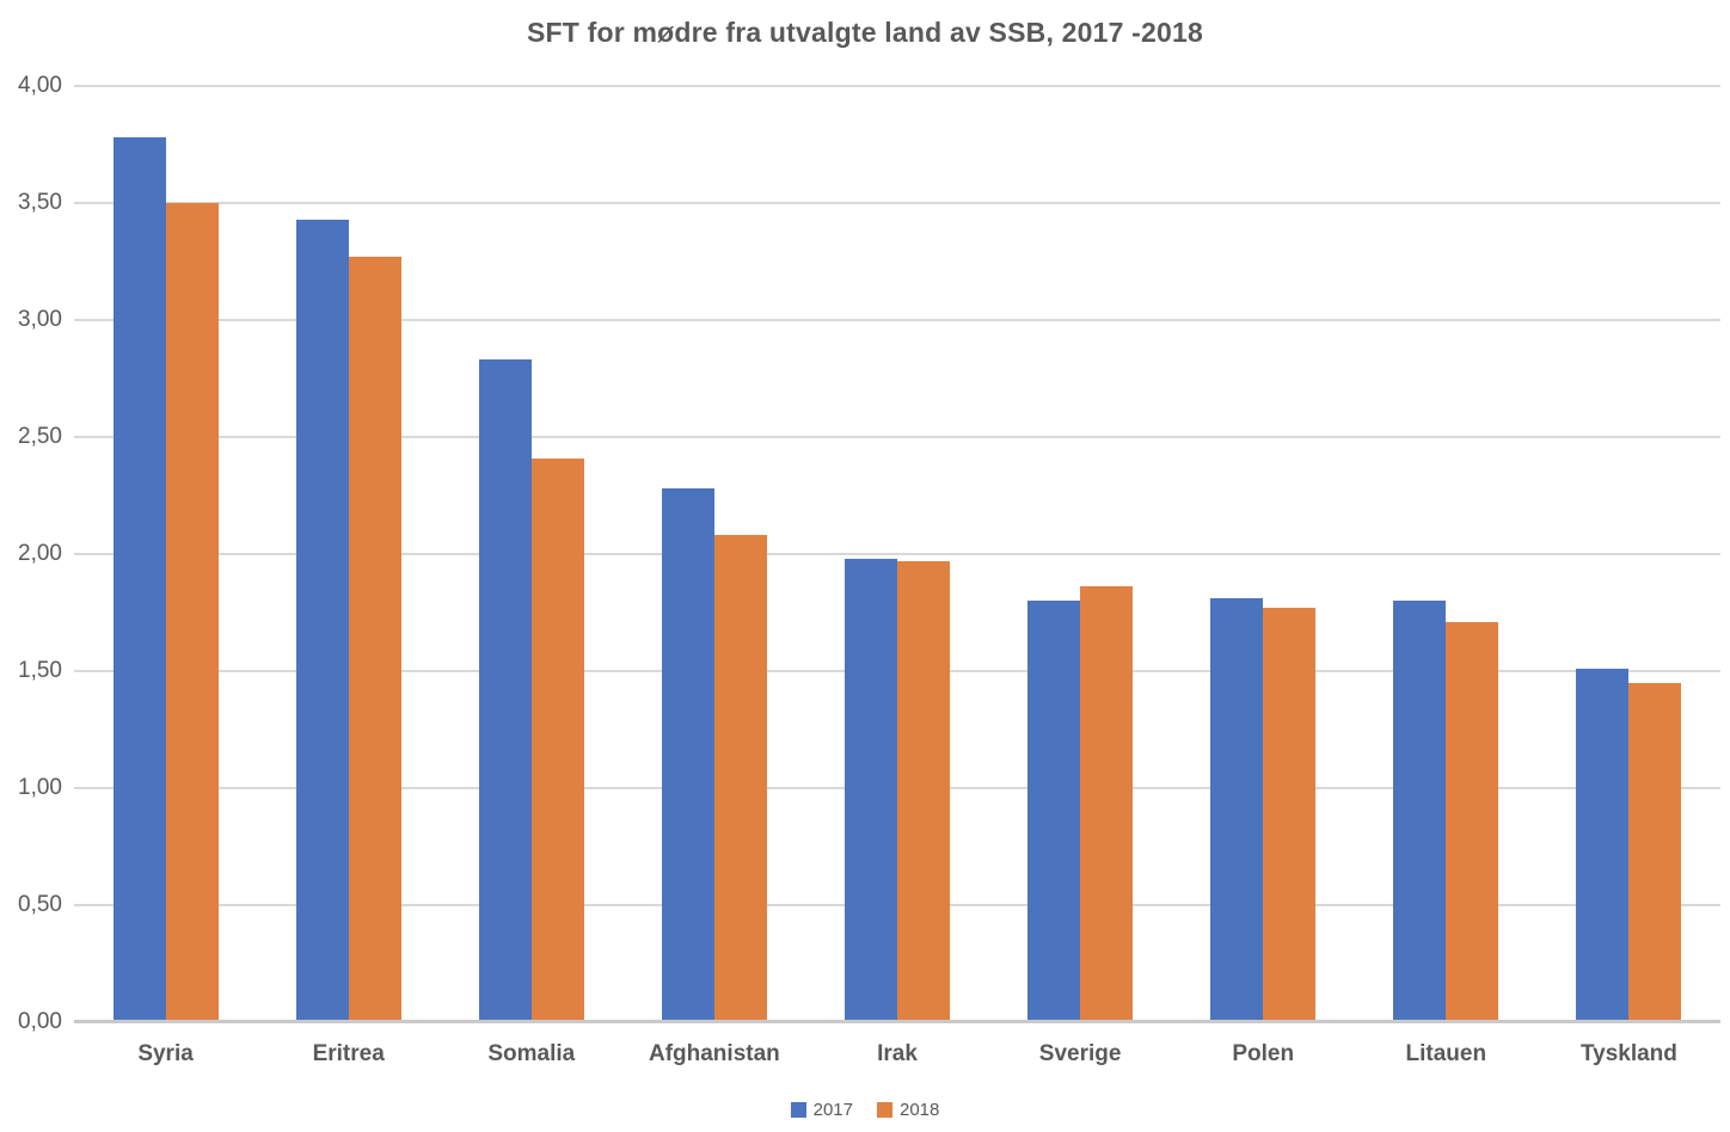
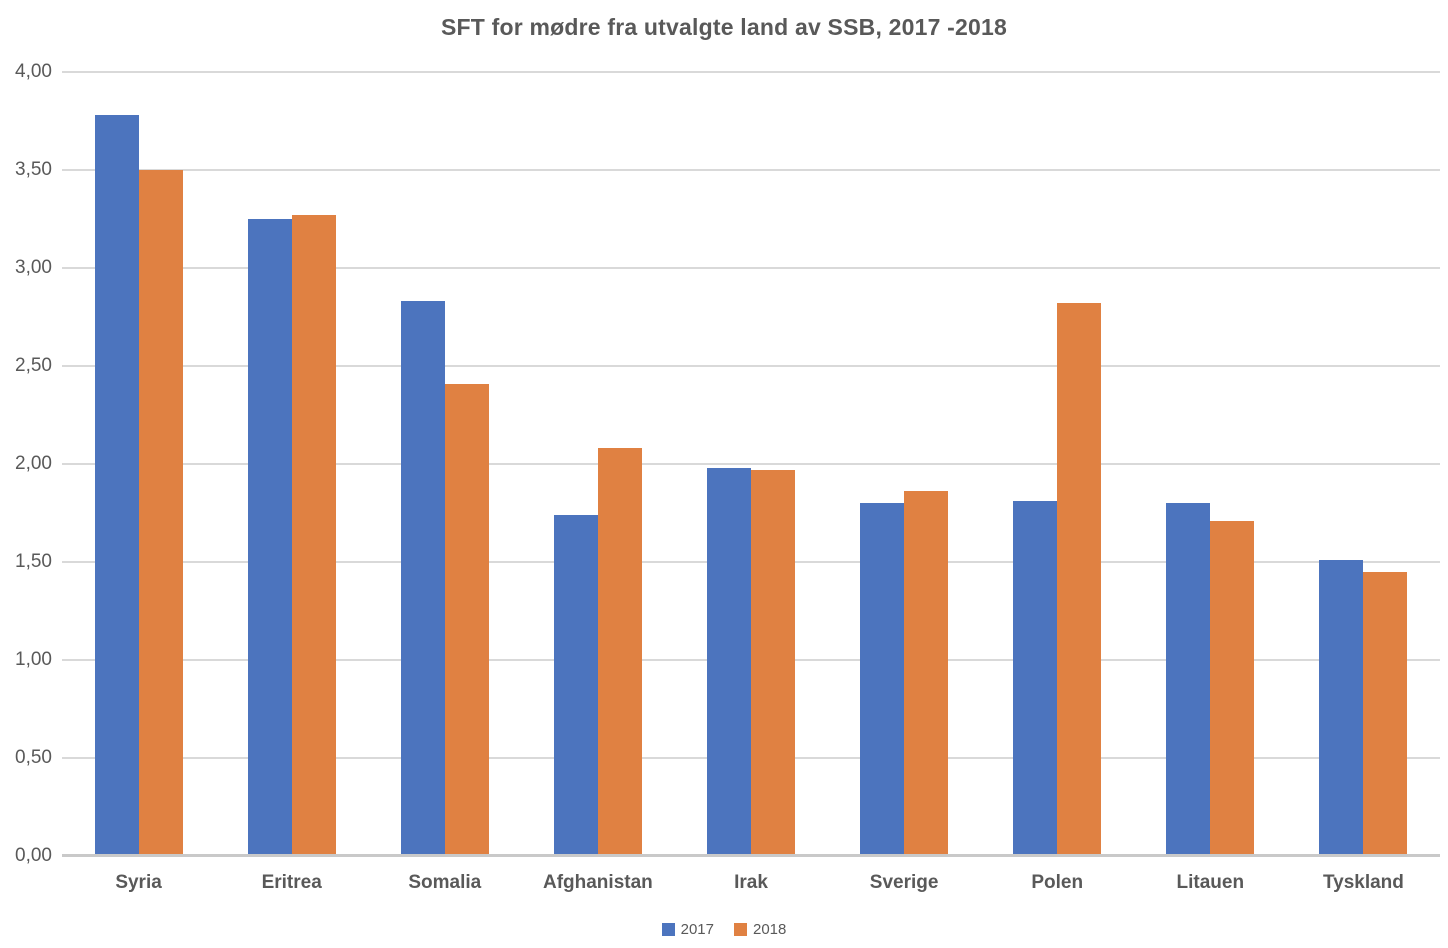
2017/Eritrea: 3,43 -> 3,25
2017/Afghanistan: 2,28 -> 1,74
2018/Polen: 1,77 -> 2,82
